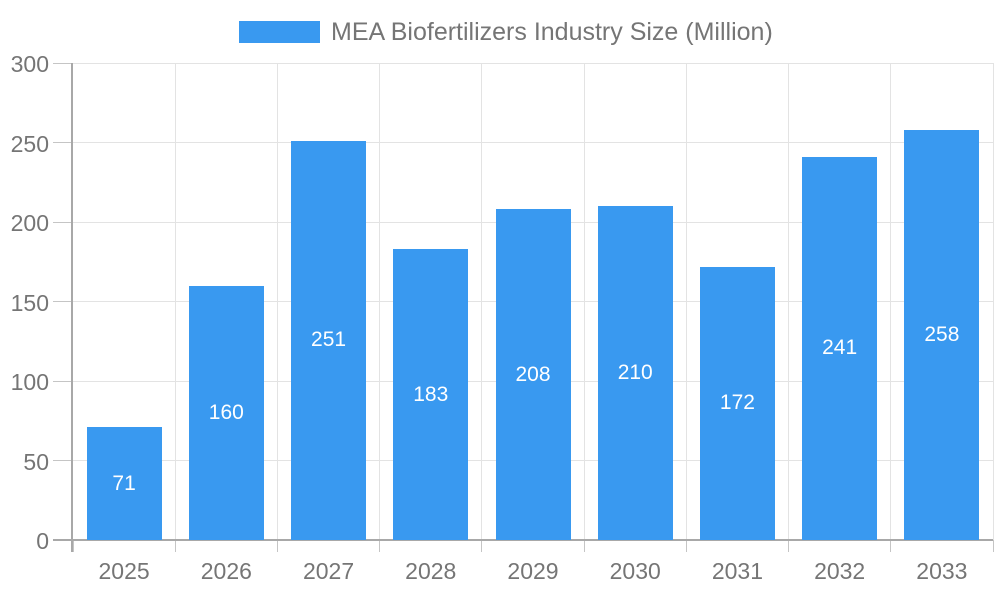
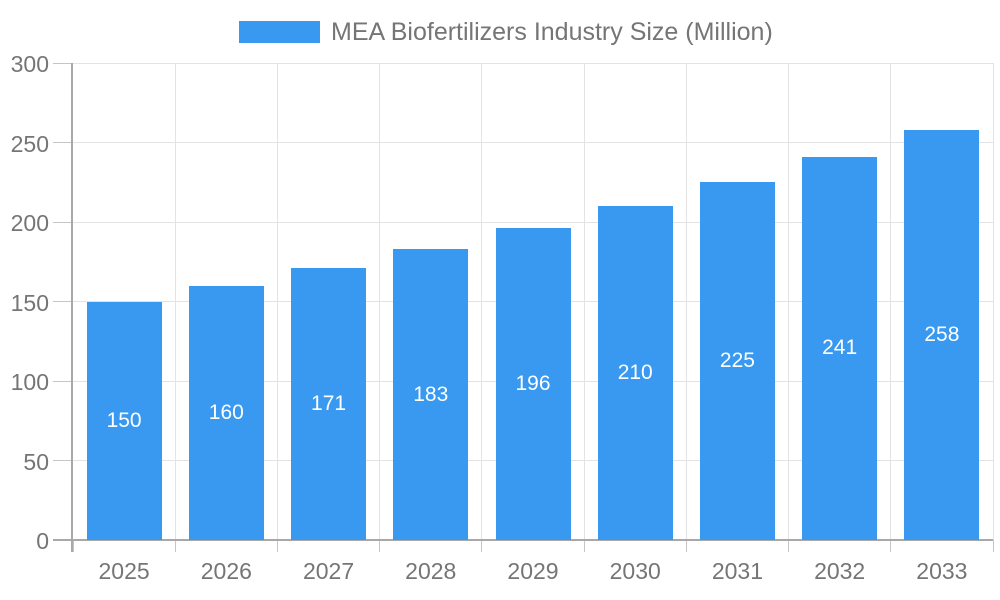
2025: 71 -> 150
2027: 251 -> 171
2029: 208 -> 196
2031: 172 -> 225
